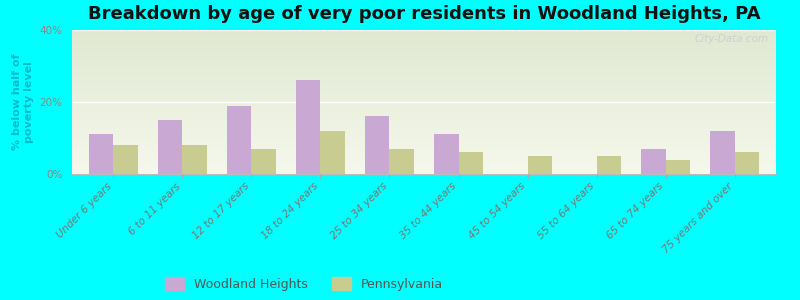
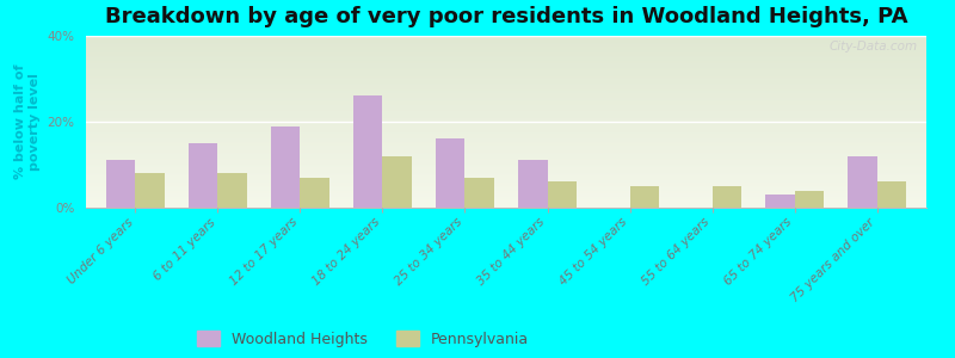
Woodland Heights/65 to 74 years: 7% -> 3%
